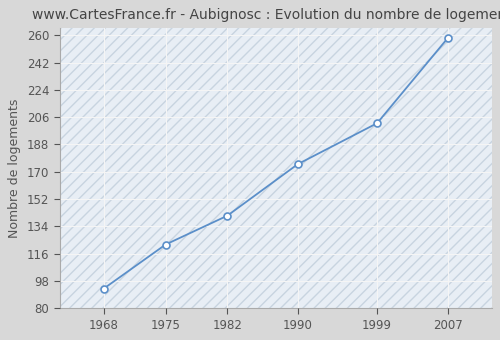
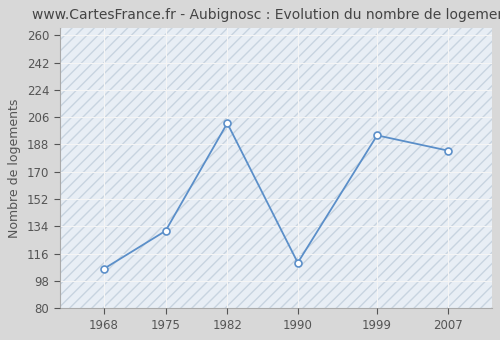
1968: 93 -> 106
1975: 122 -> 131
1982: 141 -> 202
1990: 175 -> 110
1999: 202 -> 194
2007: 258 -> 184
